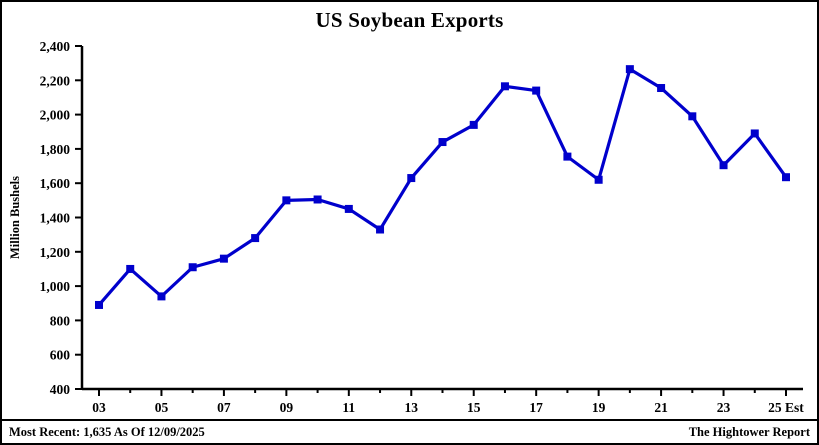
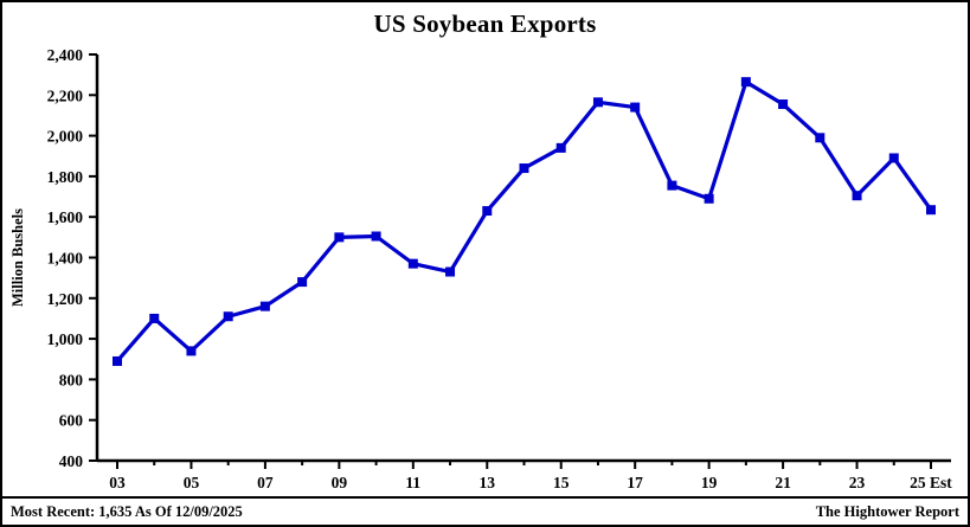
11: 1450 -> 1370
19: 1620 -> 1690
